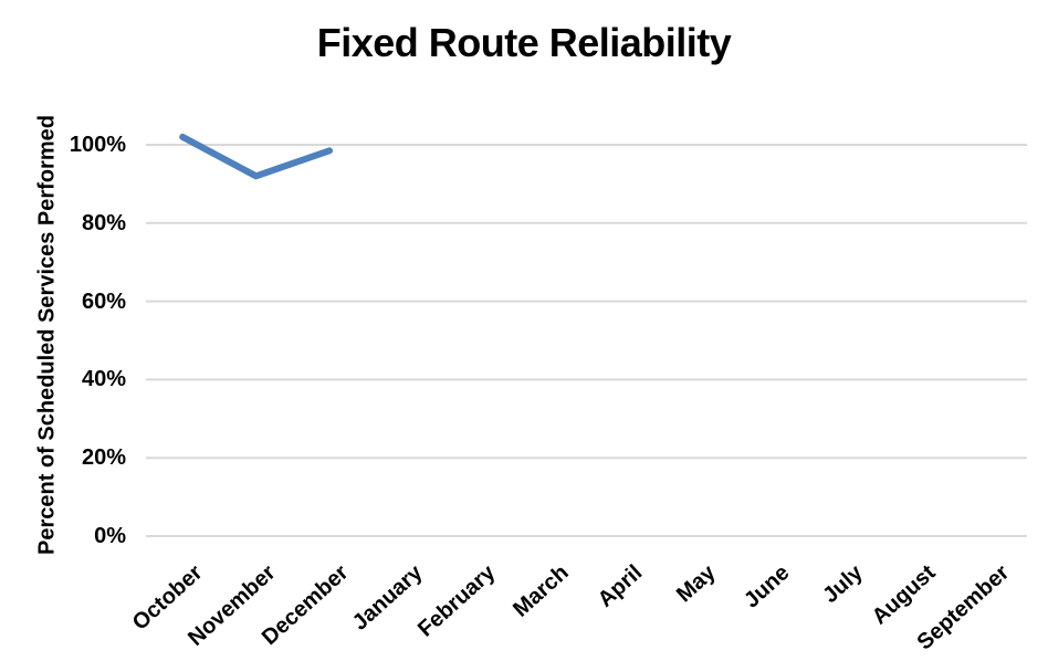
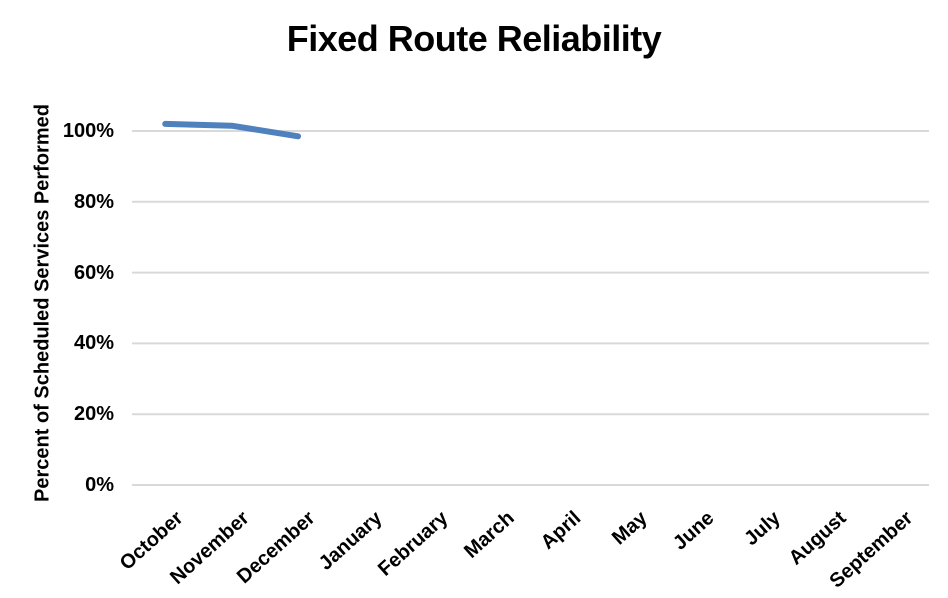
November: 92% -> 102%
